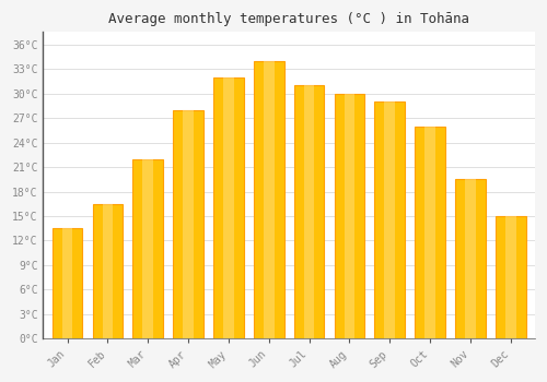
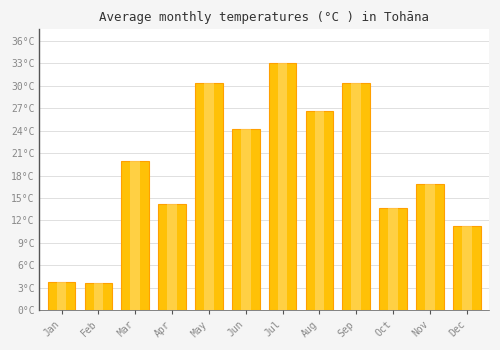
Jan: 13.5°C -> 3.8°C
Feb: 16.5°C -> 3.6°C
Mar: 22.0°C -> 20.0°C
Apr: 28.0°C -> 14.2°C
May: 32.0°C -> 30.4°C
Jun: 34.0°C -> 24.2°C
Jul: 31.0°C -> 33.0°C
Aug: 30.0°C -> 26.6°C
Sep: 29.0°C -> 30.4°C
Oct: 26.0°C -> 13.6°C
Nov: 19.5°C -> 16.8°C
Dec: 15.0°C -> 11.2°C
